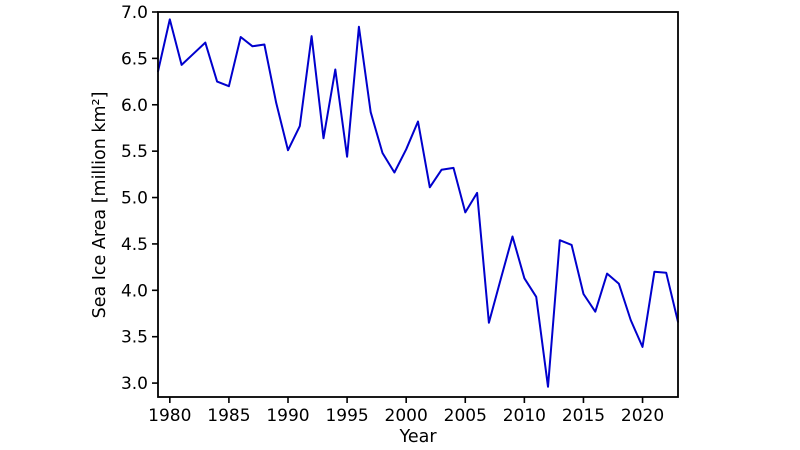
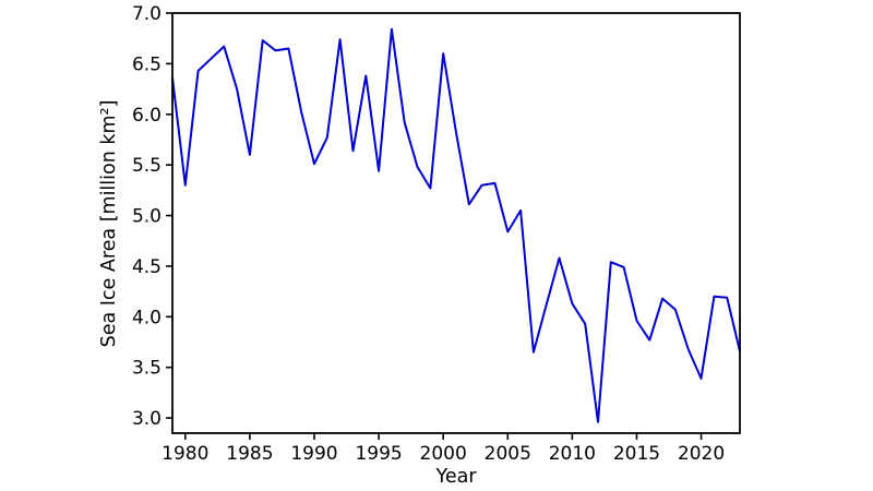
1980: 6.9 -> 5.3
1985: 6.2 -> 5.6
2000: 5.5 -> 6.6
